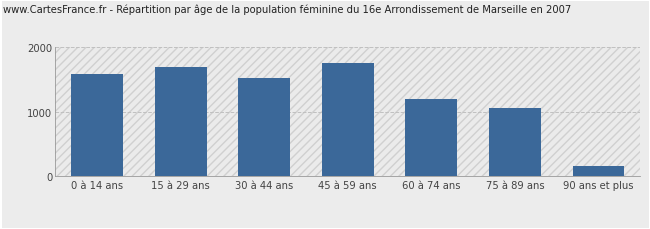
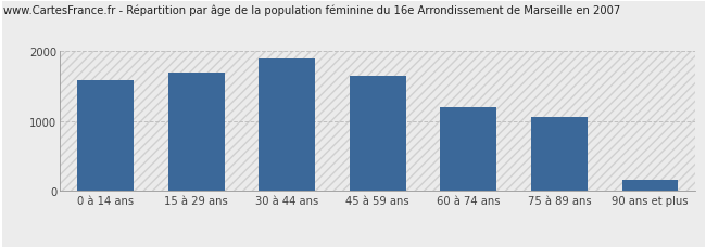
30 à 44 ans: 1520 -> 1890
45 à 59 ans: 1760 -> 1640
